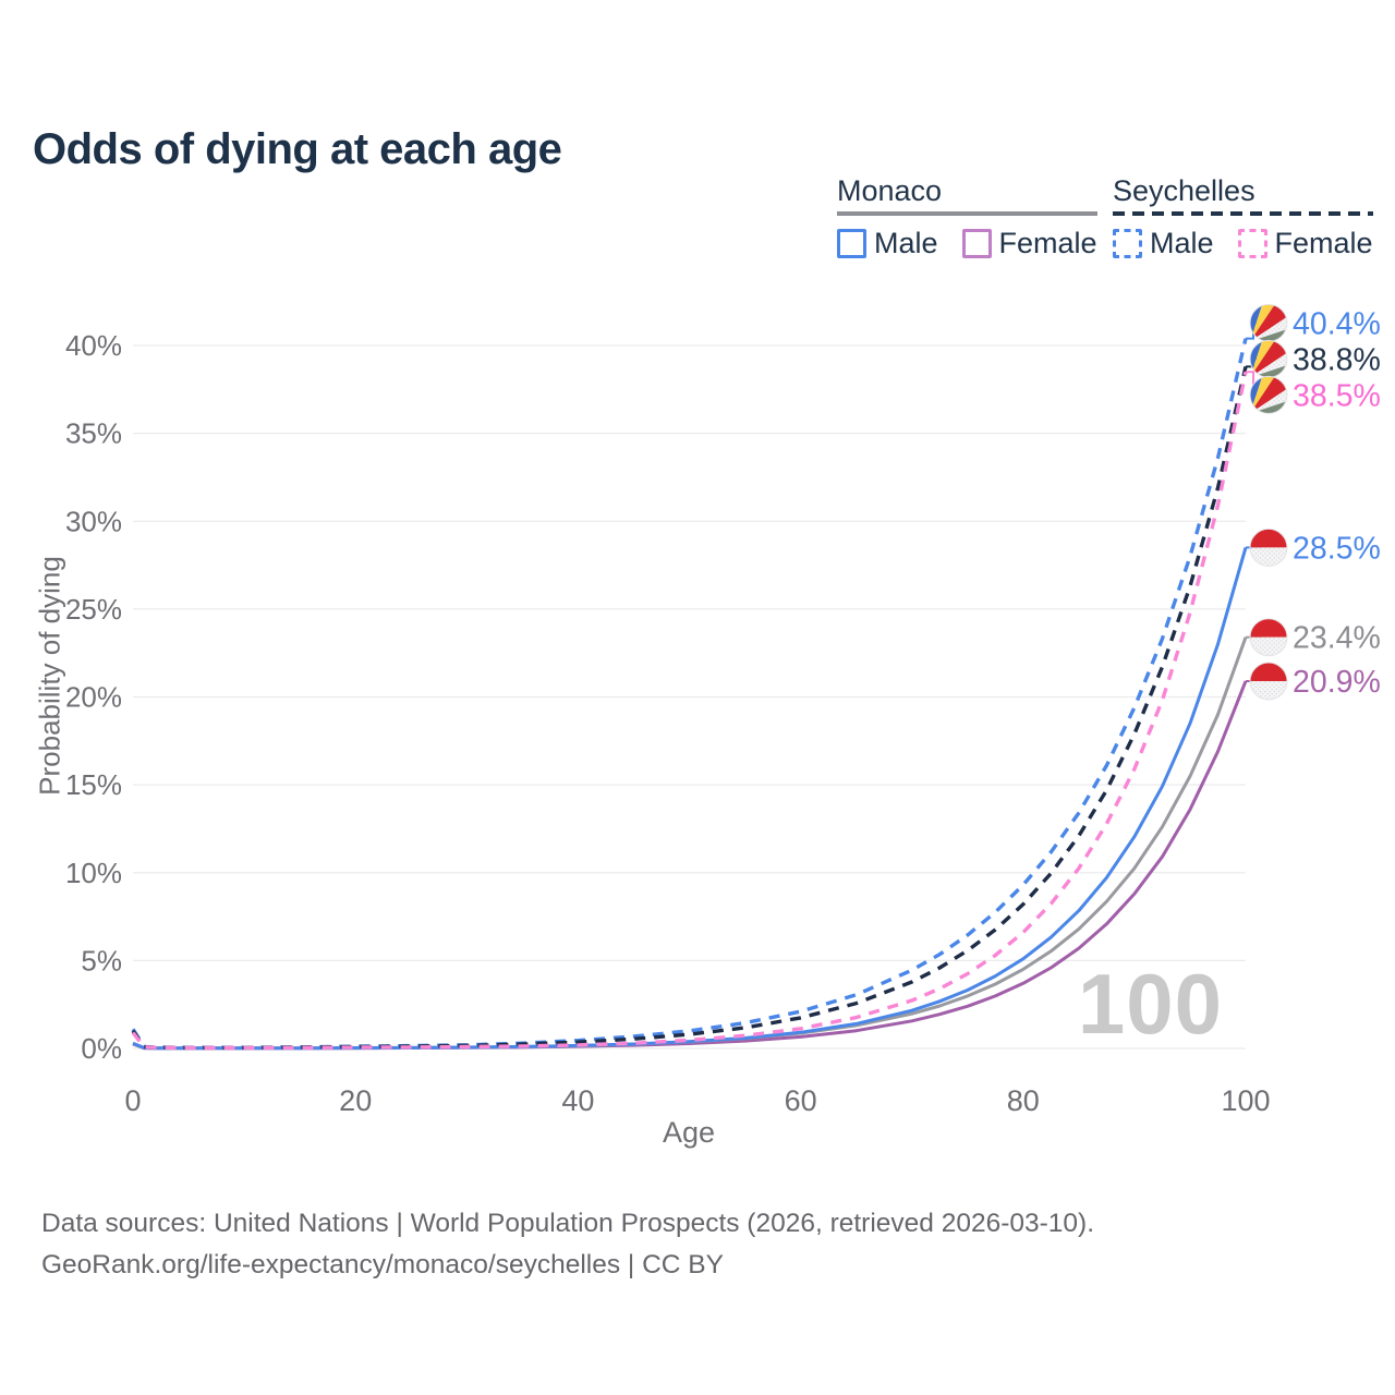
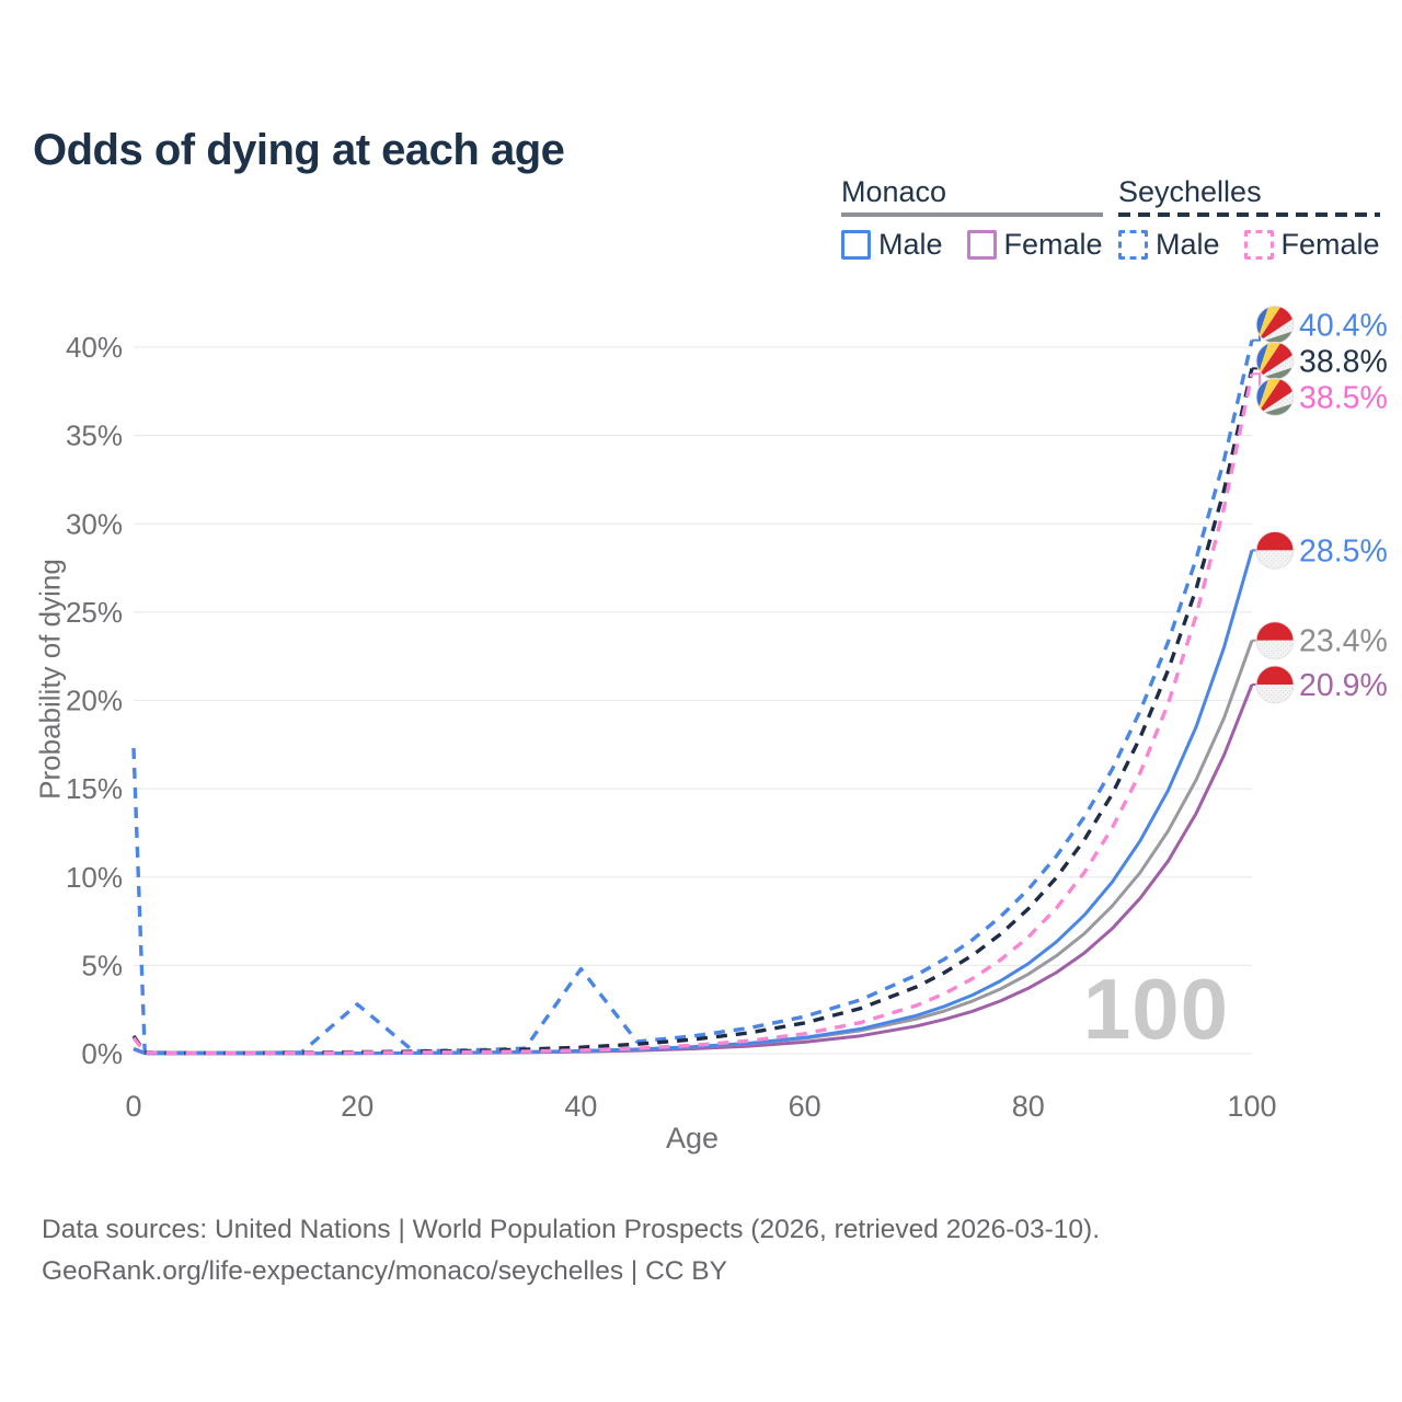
Seychelles Male/0: 1.1% -> 17.3%
Seychelles Male/20: 0.1% -> 2.8%
Seychelles Male/40: 0.5% -> 4.8%
